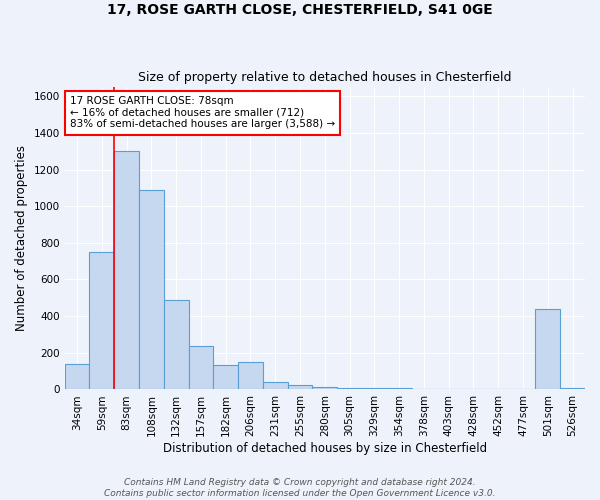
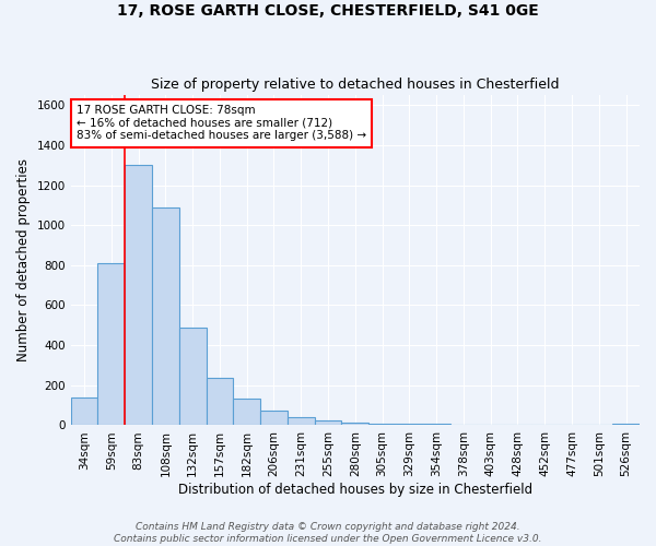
59sqm: 750 -> 810
206sqm: 150 -> 80
501sqm: 440 -> 0
